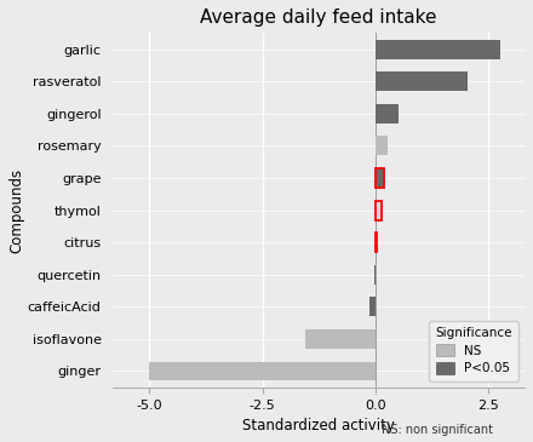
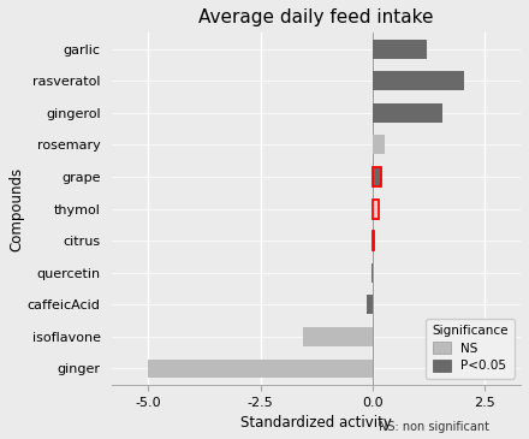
garlic: 2.75 -> 1.20
gingerol: 0.52 -> 1.55
